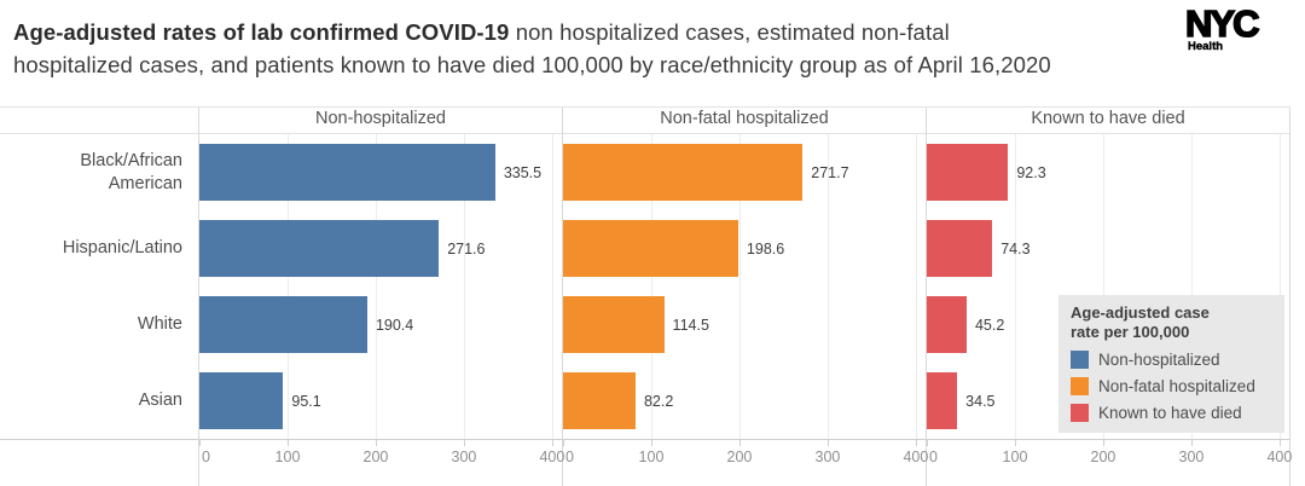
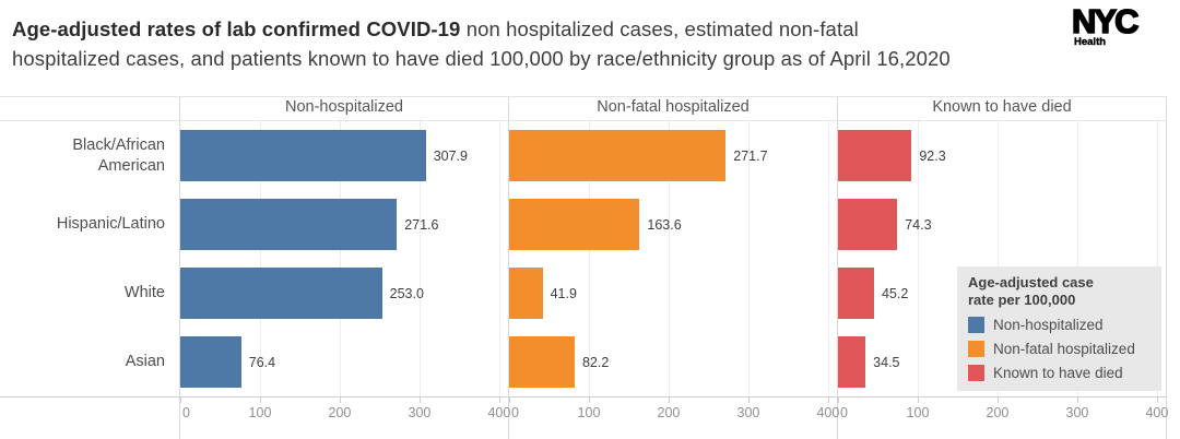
Non-hospitalized/Black/African American: 335.5 -> 307.9
Non-fatal hospitalized/Hispanic/Latino: 198.6 -> 163.6
Non-hospitalized/White: 190.4 -> 253.0
Non-fatal hospitalized/White: 114.5 -> 41.9
Non-hospitalized/Asian: 95.1 -> 76.4
